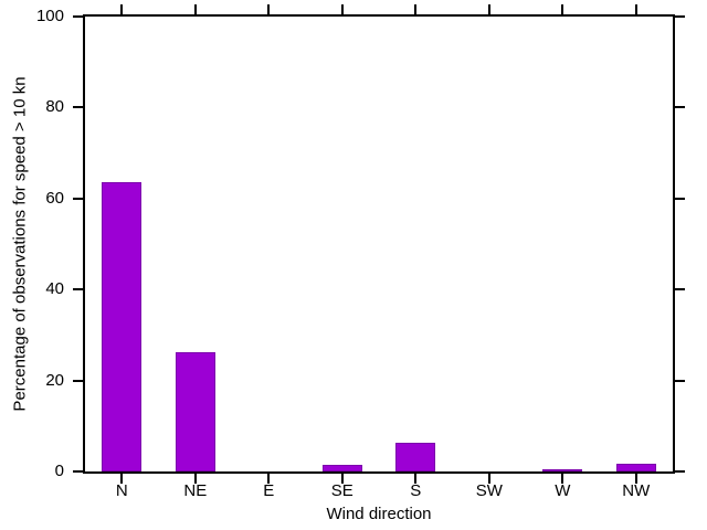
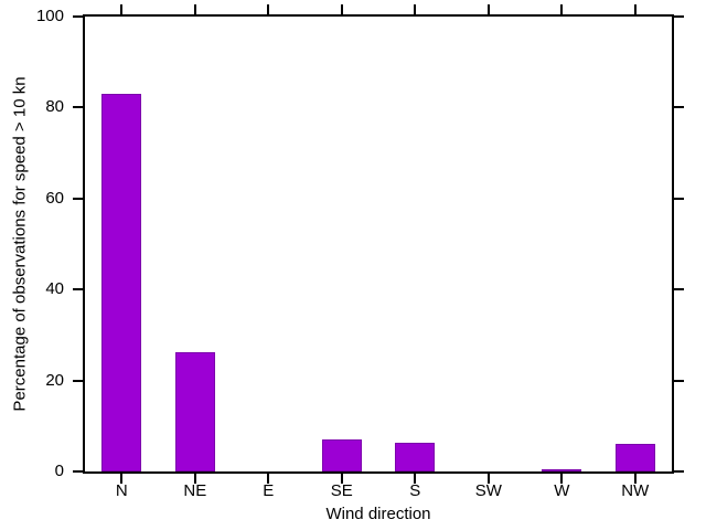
N: 64 -> 83
SE: 1 -> 7
NW: 2 -> 6
